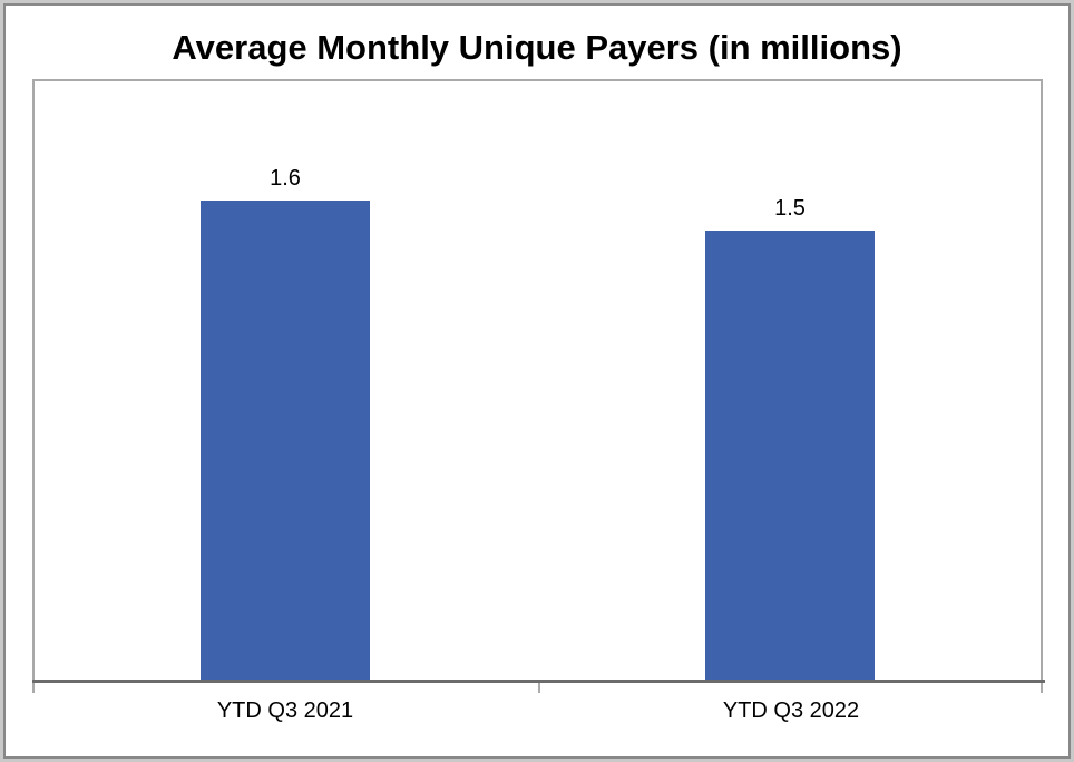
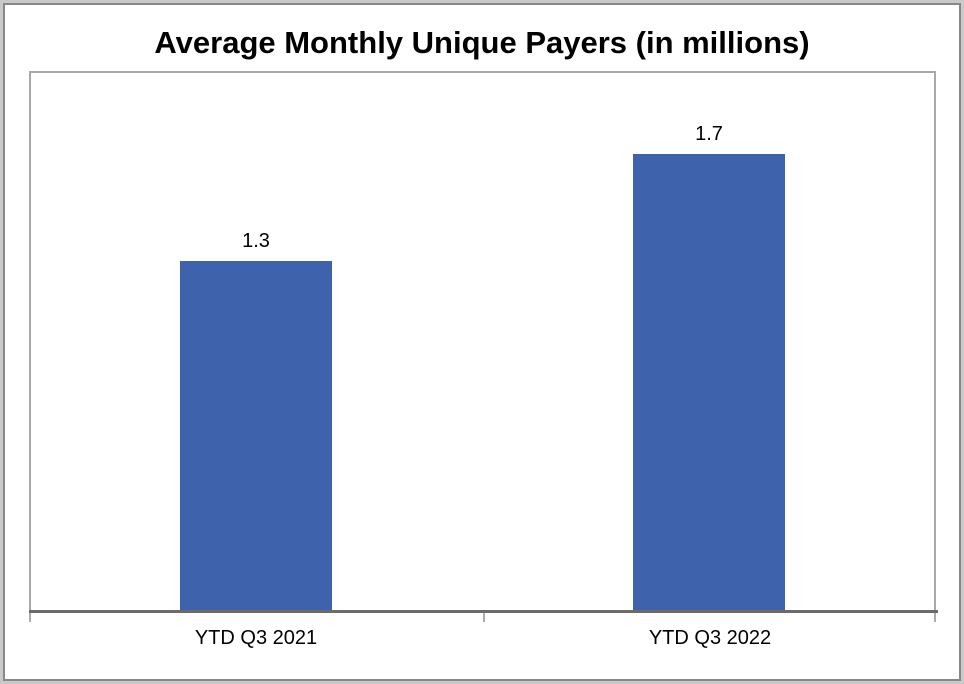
YTD Q3 2021: 1.6 -> 1.3
YTD Q3 2022: 1.5 -> 1.7
